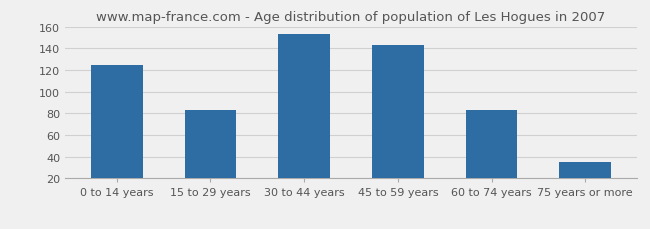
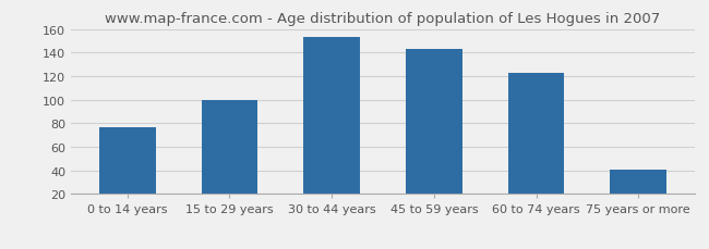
0 to 14 years: 125 -> 77
15 to 29 years: 83 -> 100
60 to 74 years: 83 -> 123
75 years or more: 35 -> 41
